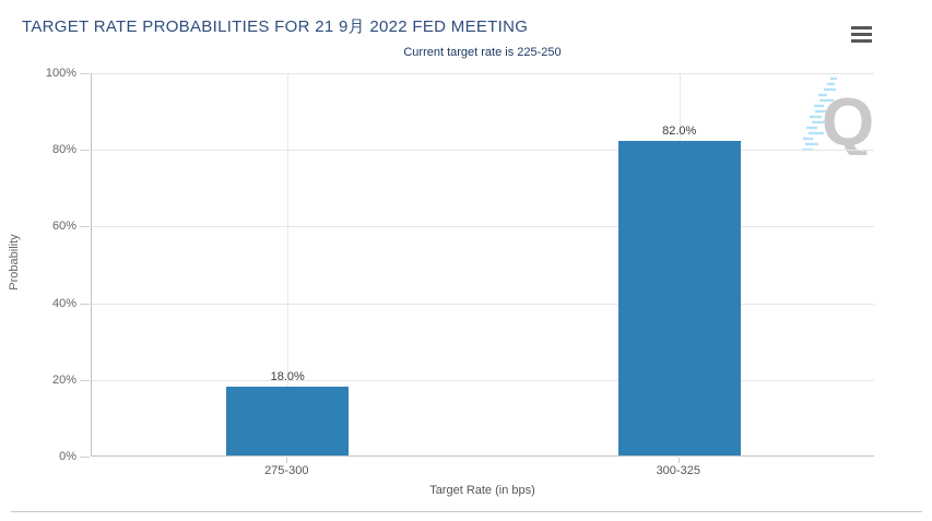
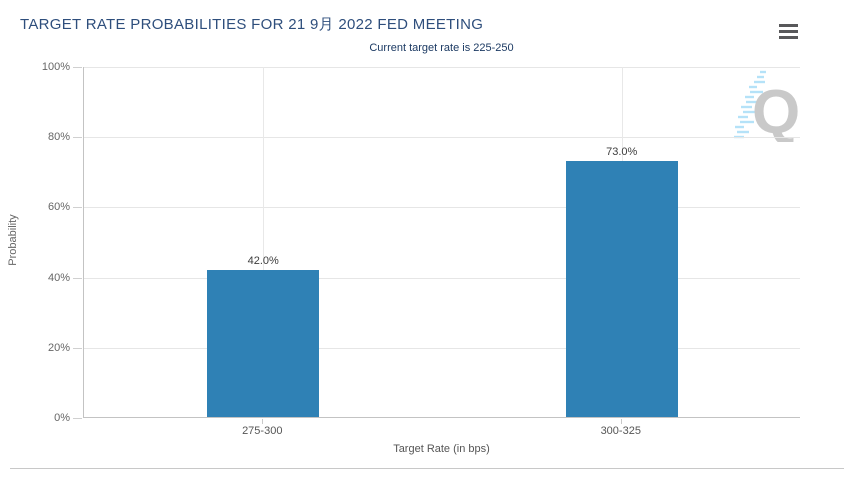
275-300: 18.0% -> 42.0%
300-325: 82.0% -> 73.0%
